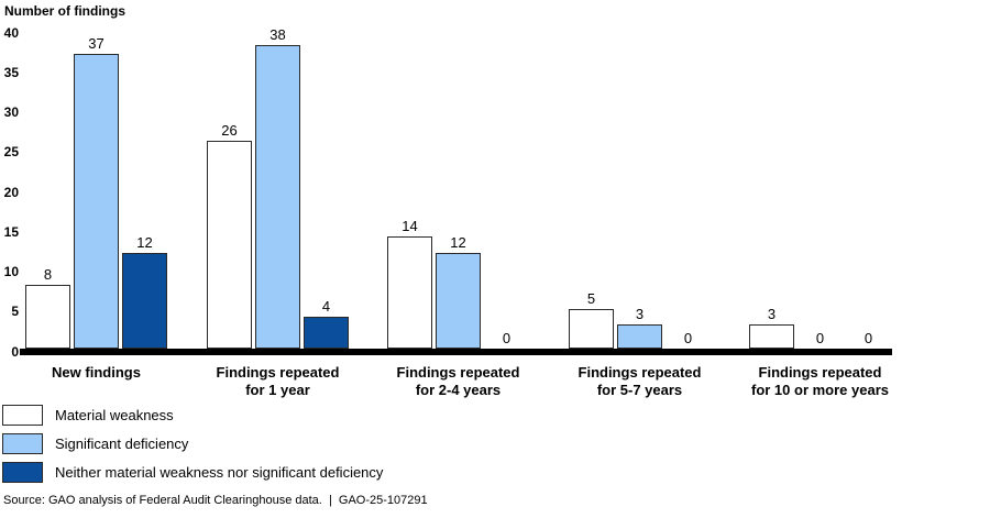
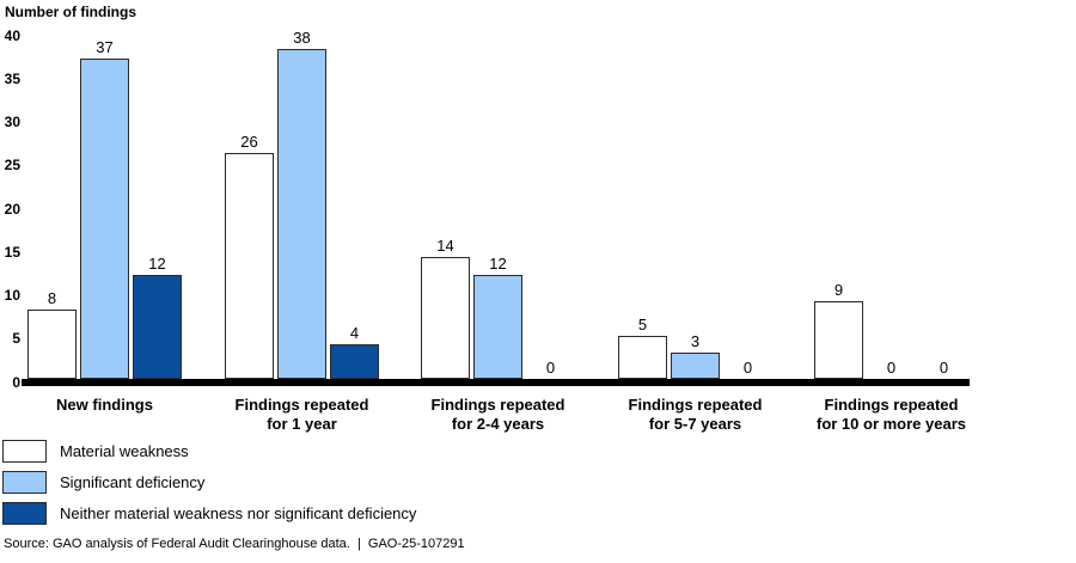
Material weakness/Findings repeated for 10 or more years: 3 -> 9
